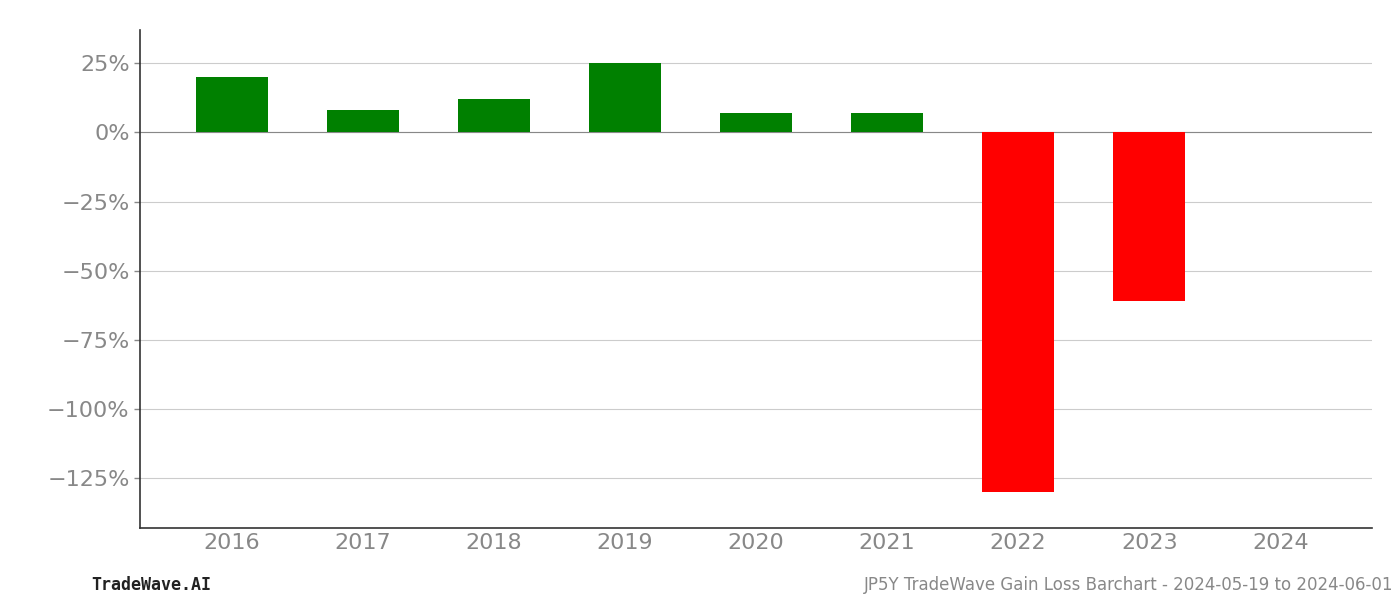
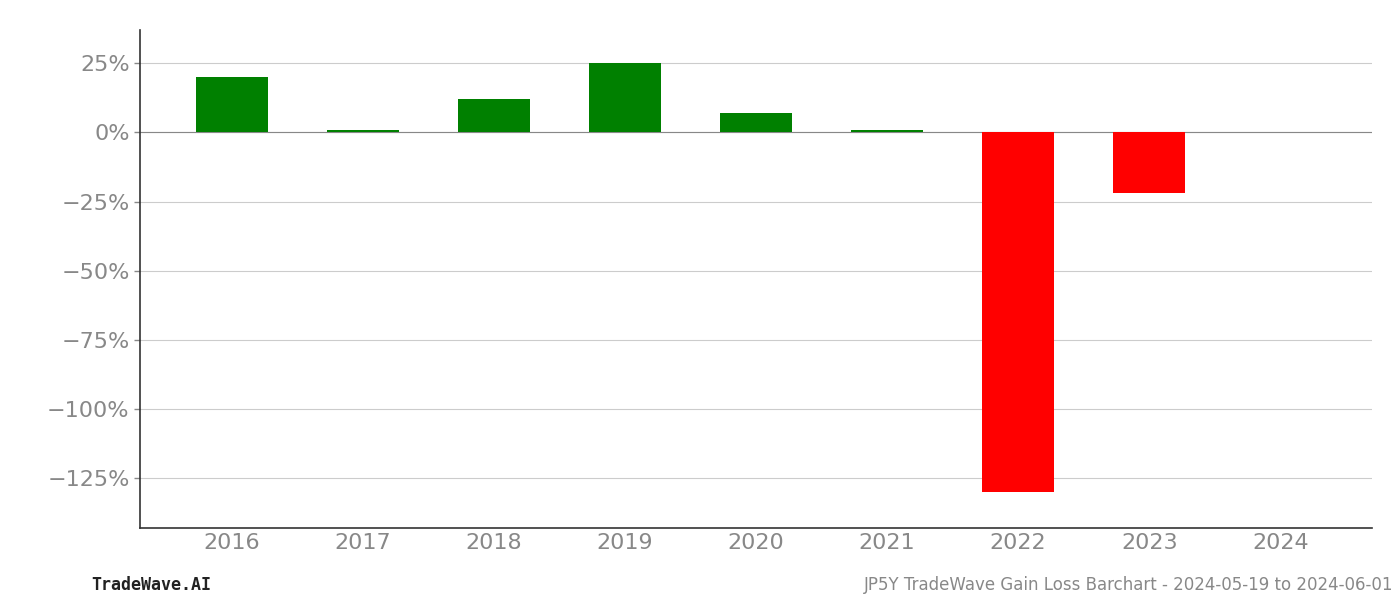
2017: 8% -> 1%
2021: 7% -> 1%
2023: -61% -> -22%
